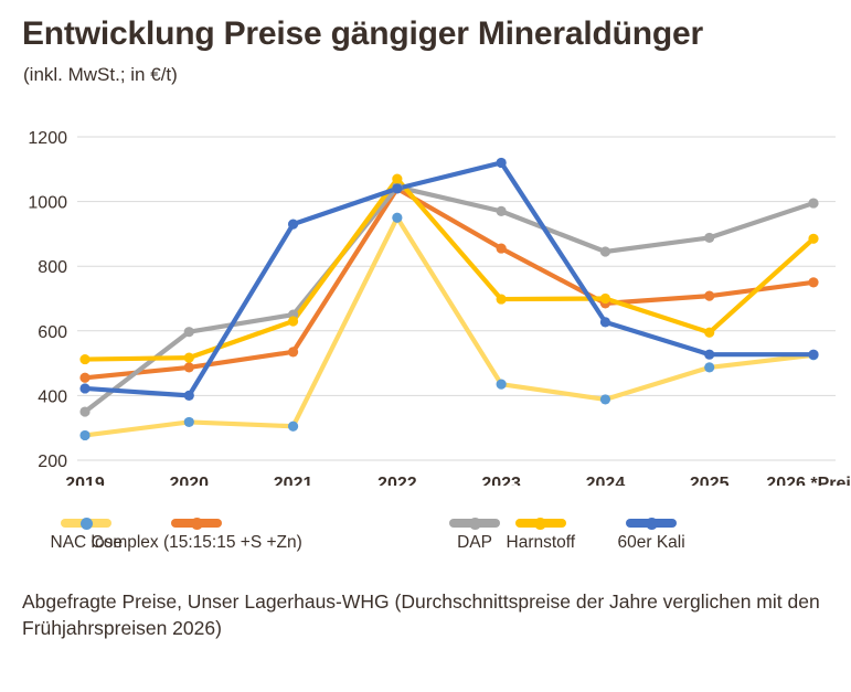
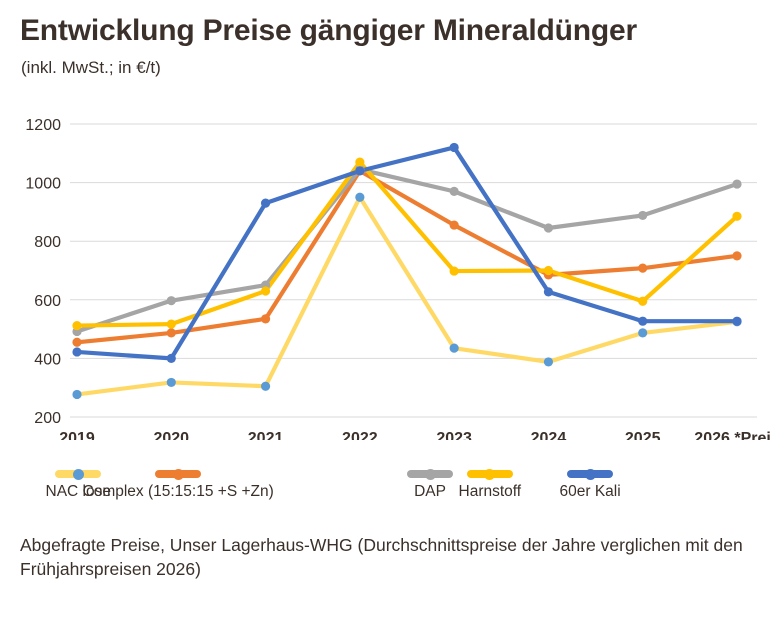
DAP/2019: 350 -> 490
